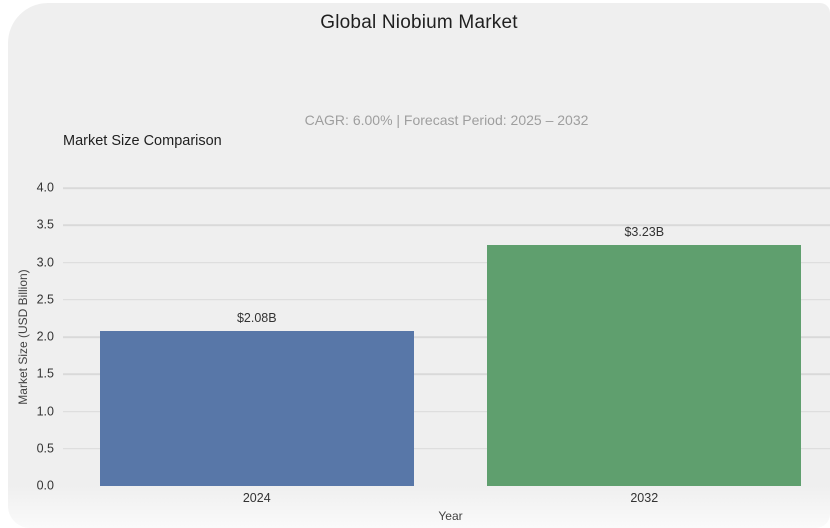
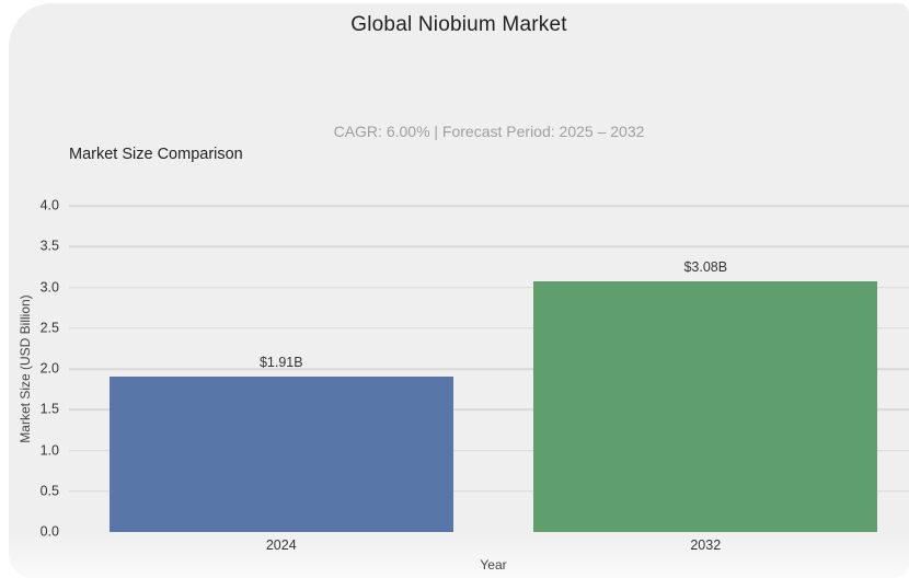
2024: $2.08B -> $1.91B
2032: $3.23B -> $3.08B
